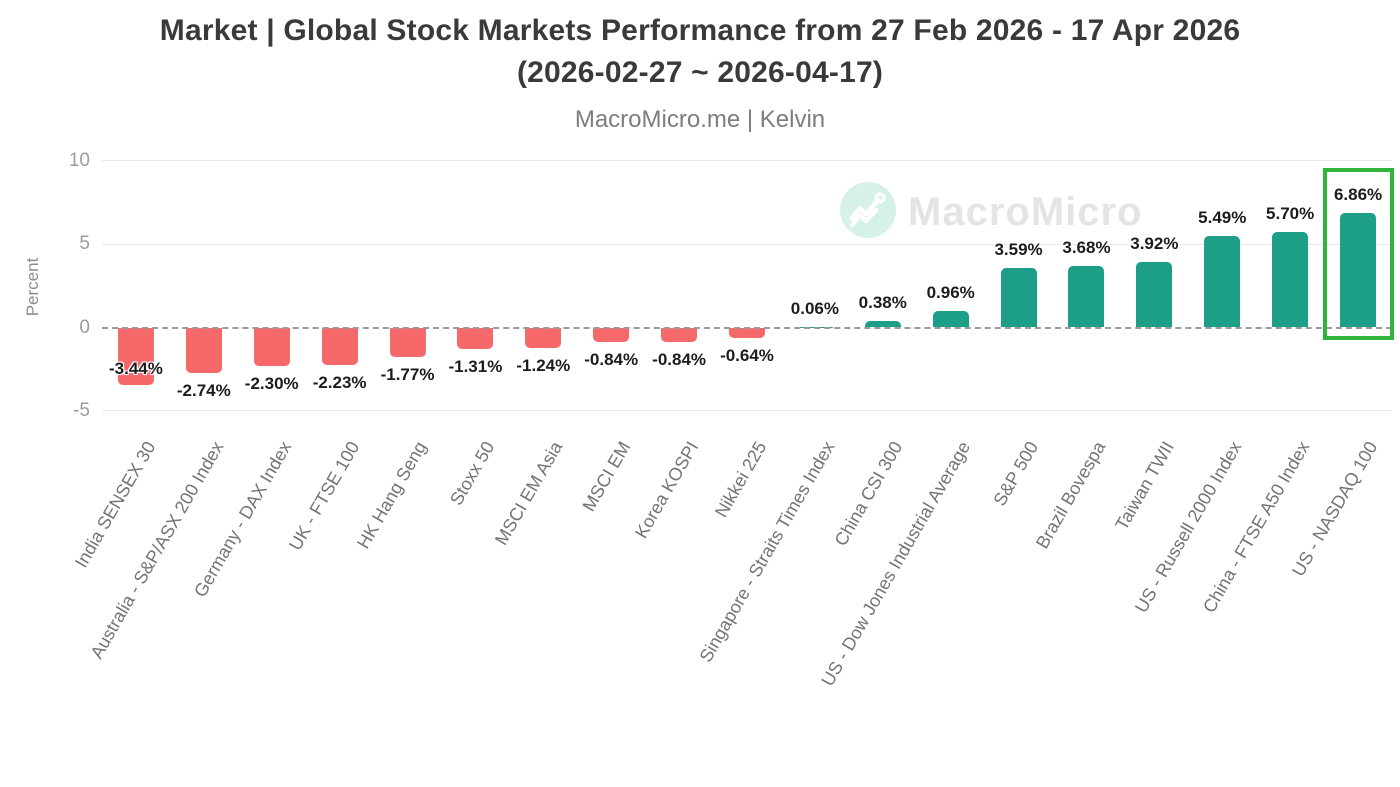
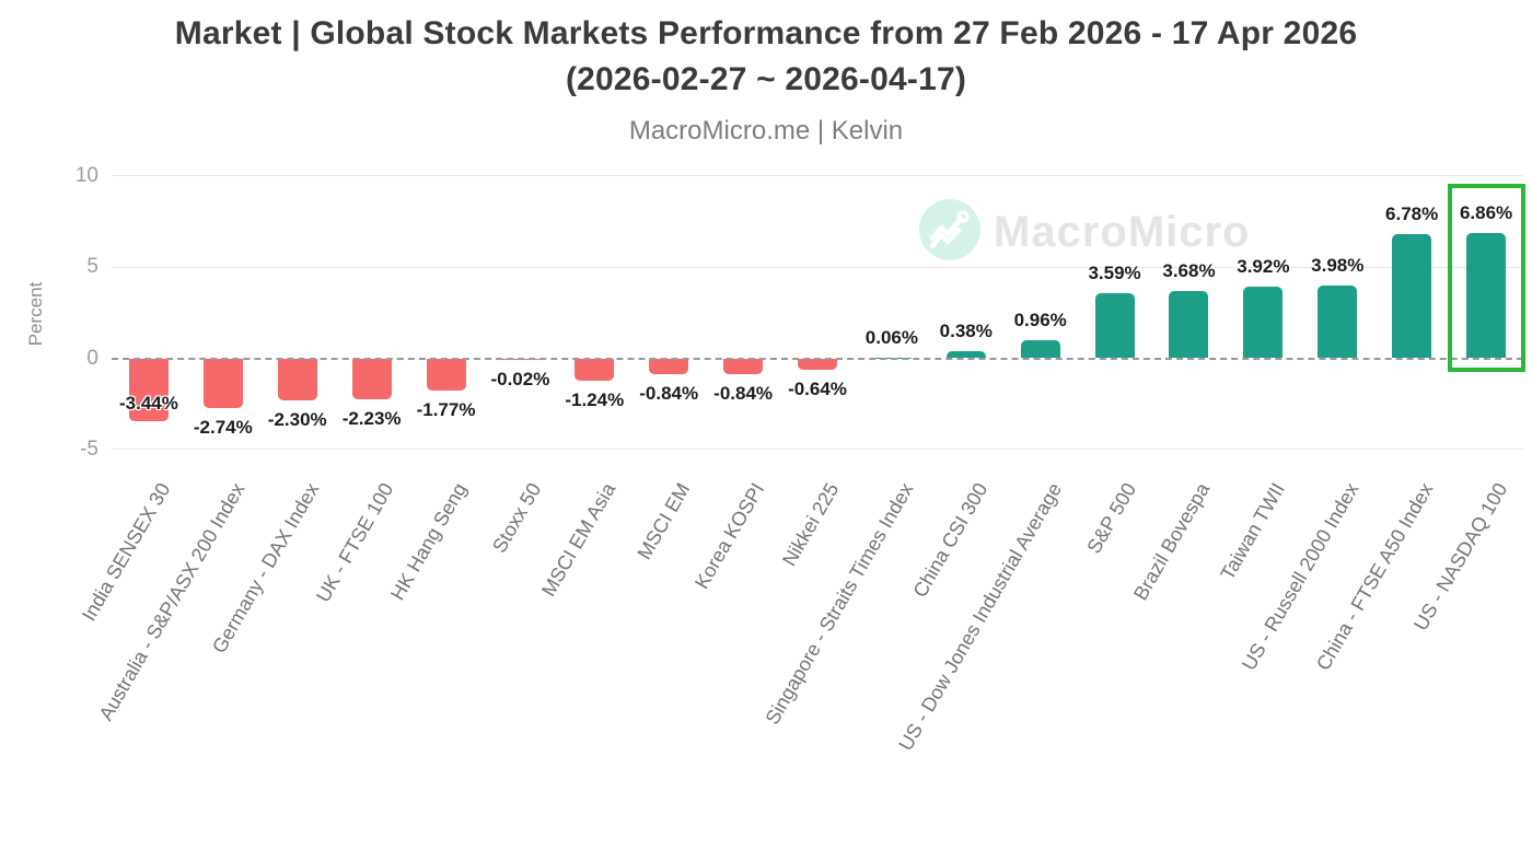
Stoxx 50: -1.31% -> -0.02%
US - Russell 2000 Index: 5.49% -> 3.98%
China - FTSE A50 Index: 5.70% -> 6.78%
